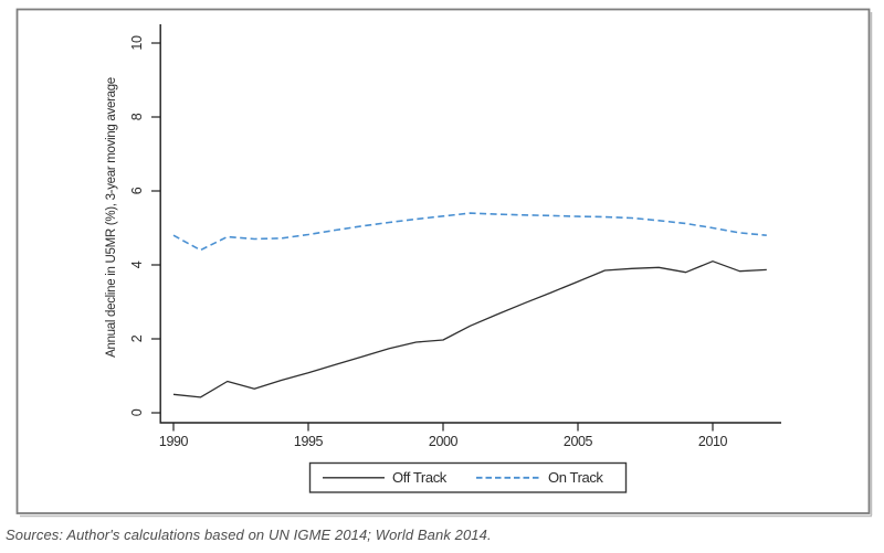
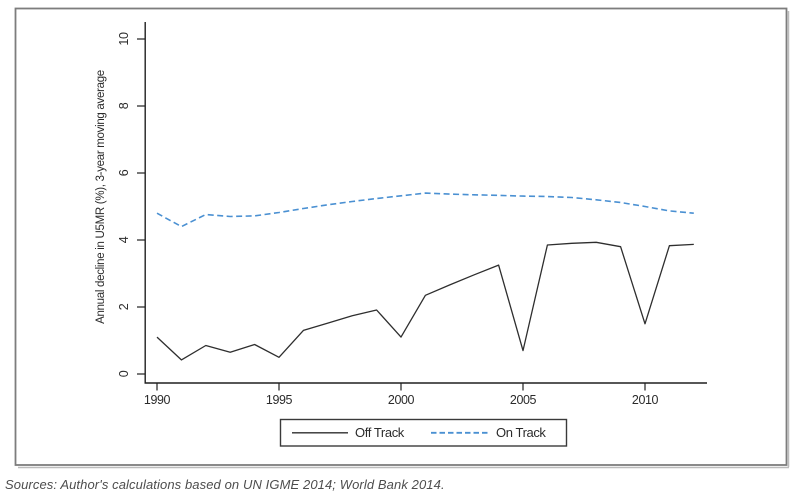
Off Track/1990: 0.5 -> 1.1
Off Track/1995: 1.1 -> 0.5
Off Track/2000: 2.0 -> 1.1
Off Track/2005: 3.5 -> 0.7
Off Track/2010: 4.1 -> 1.5
